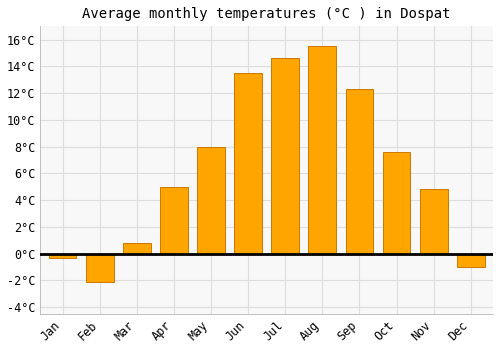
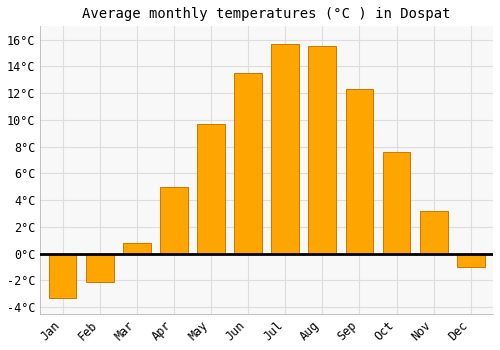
Jan: -0.3°C -> -3.3°C
May: 8.0°C -> 9.7°C
Jul: 14.6°C -> 15.7°C
Nov: 4.8°C -> 3.2°C
